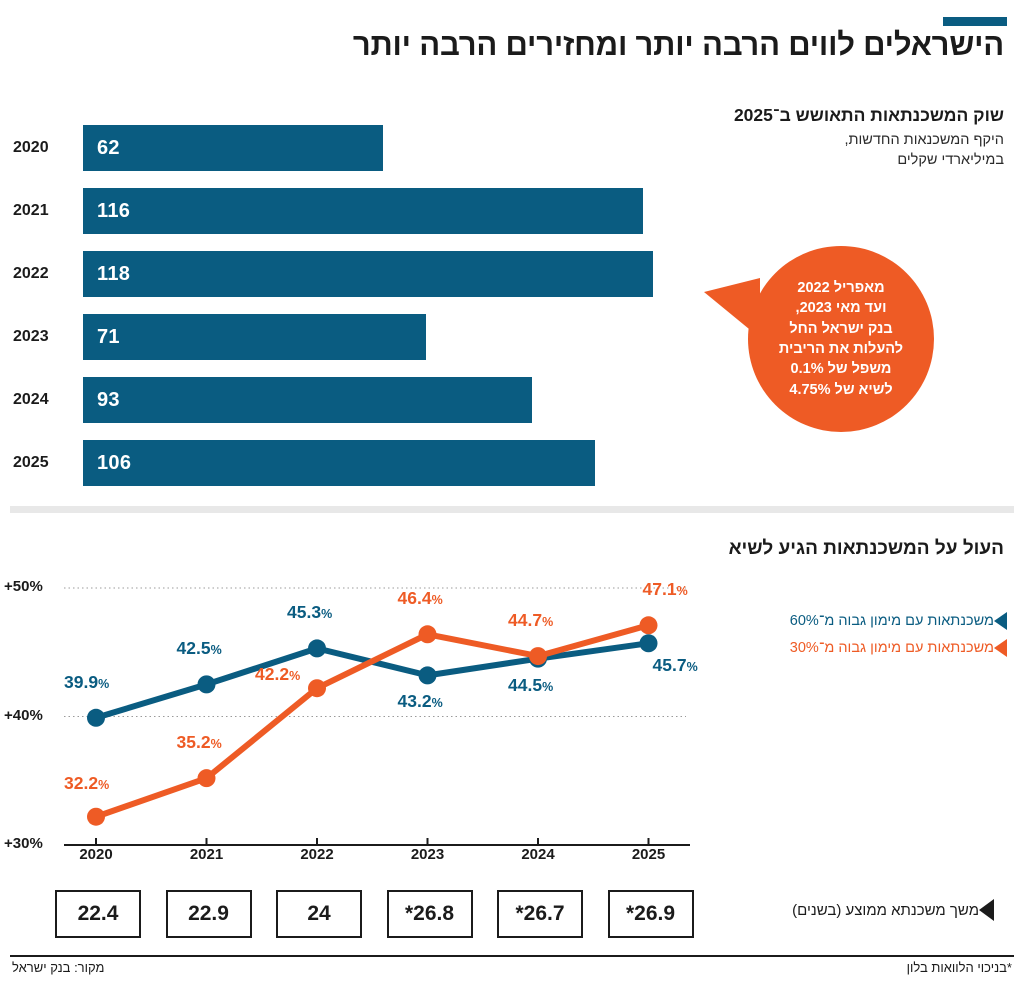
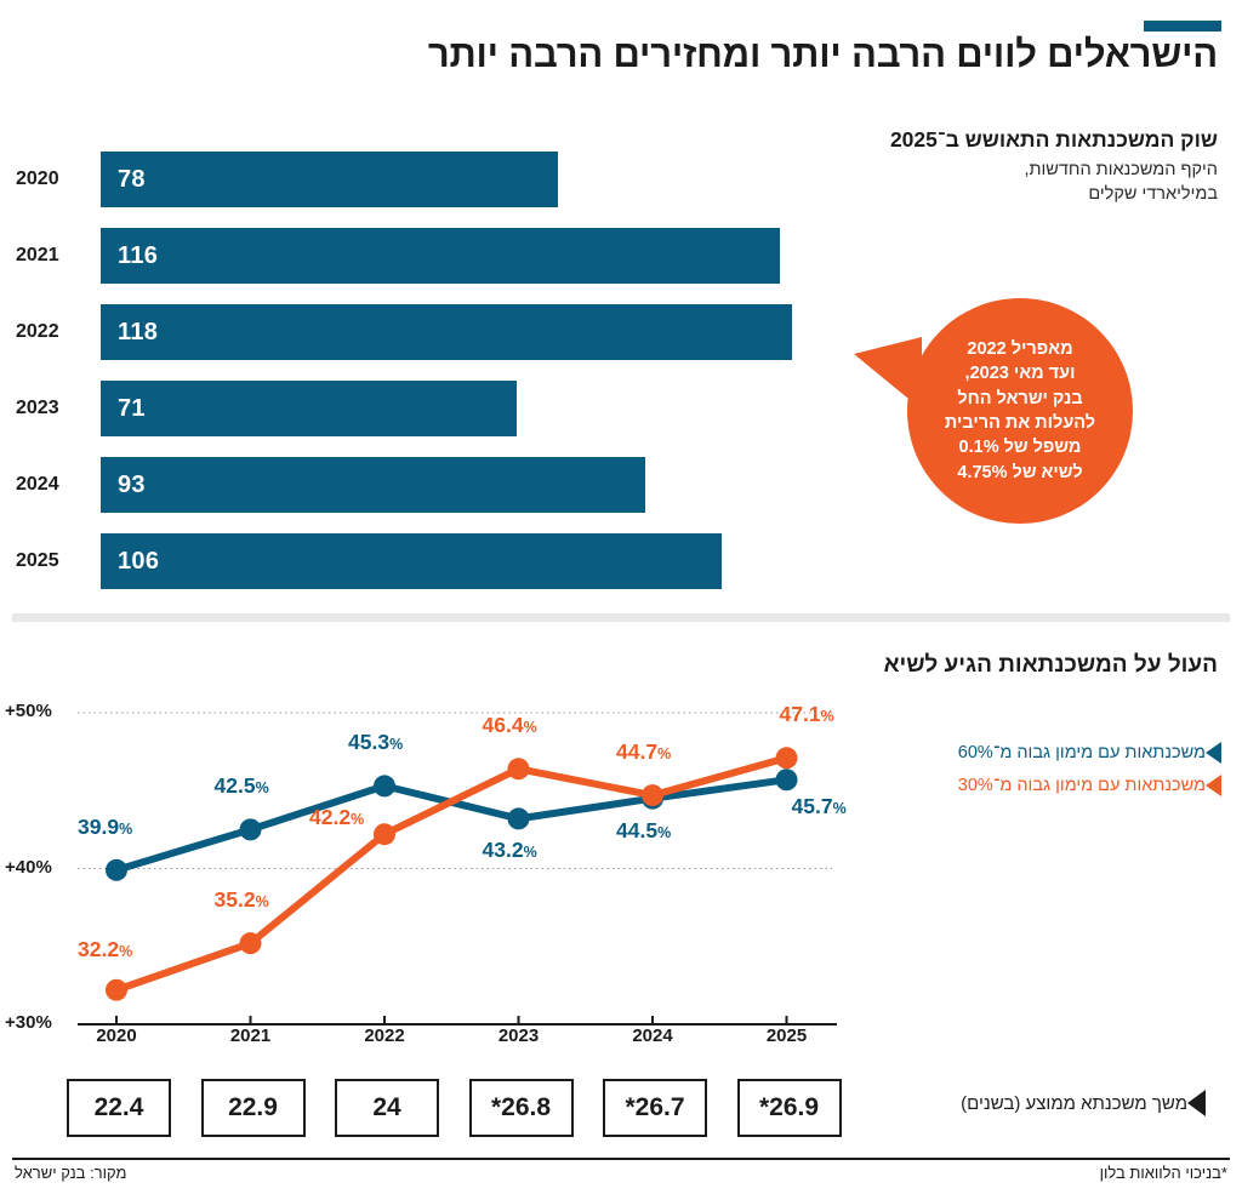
שוק המשכנתאות התאושש ב־2025/2020: 62 -> 78
